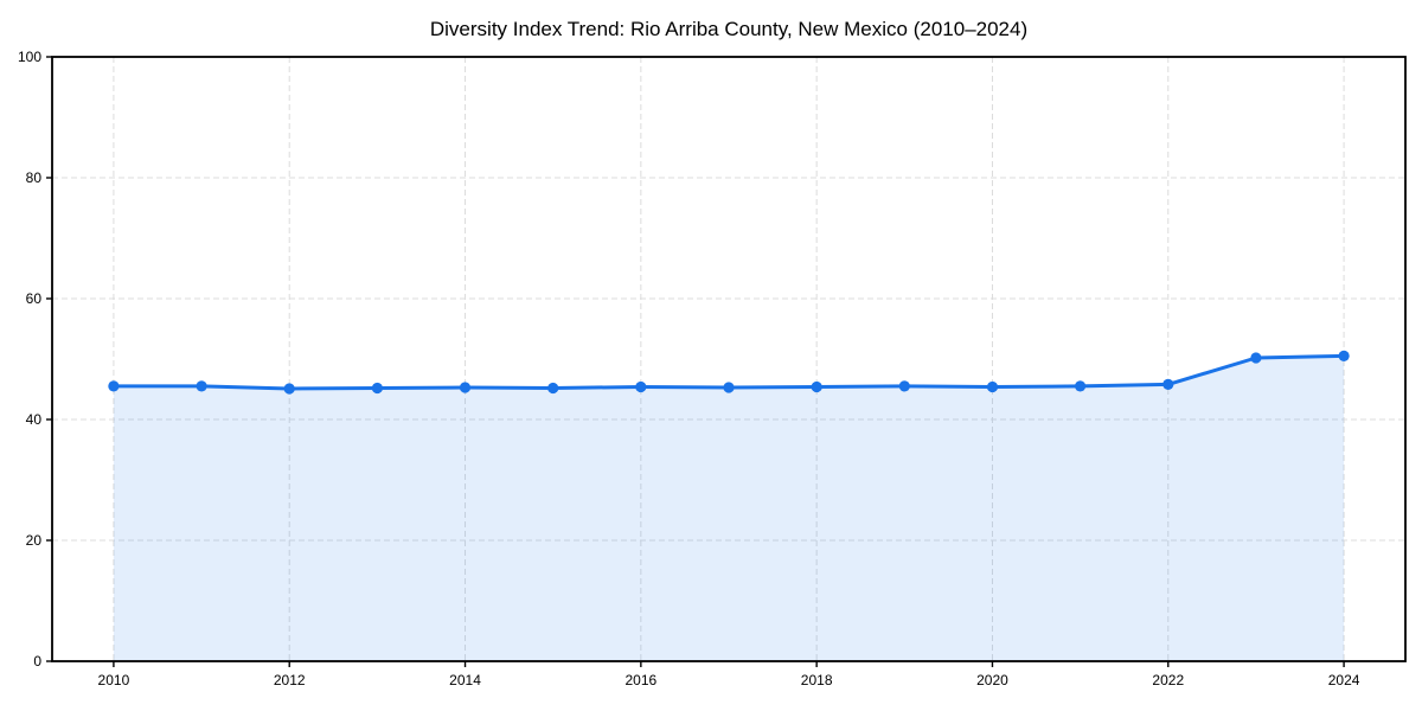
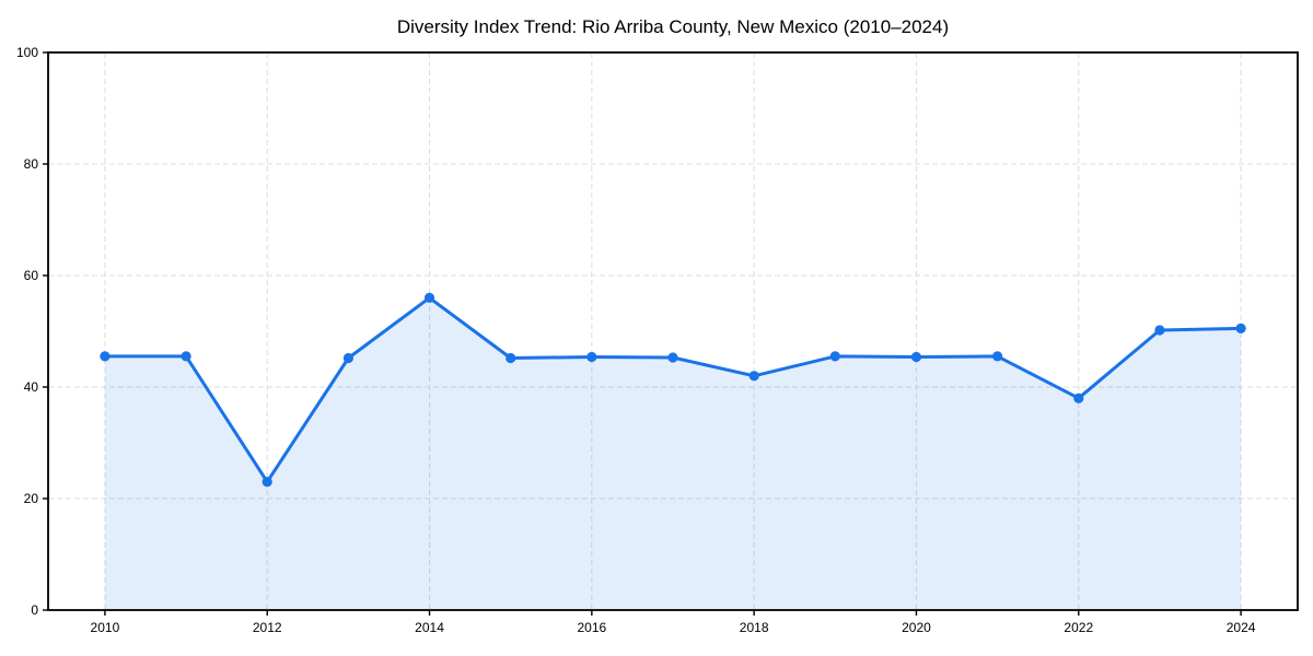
2012: 45 -> 23
2014: 45 -> 56
2018: 45 -> 42
2022: 46 -> 38
